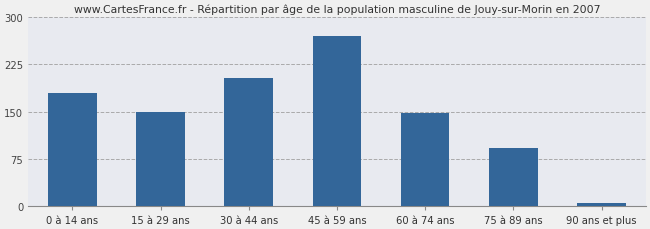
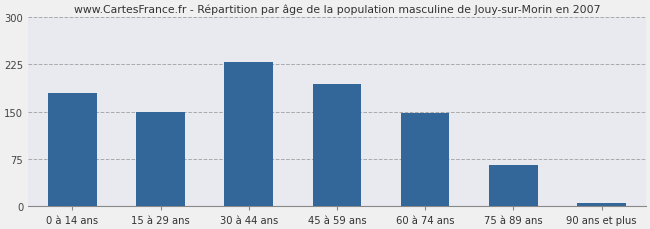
30 à 44 ans: 204 -> 228
45 à 59 ans: 270 -> 193
75 à 89 ans: 92 -> 65
